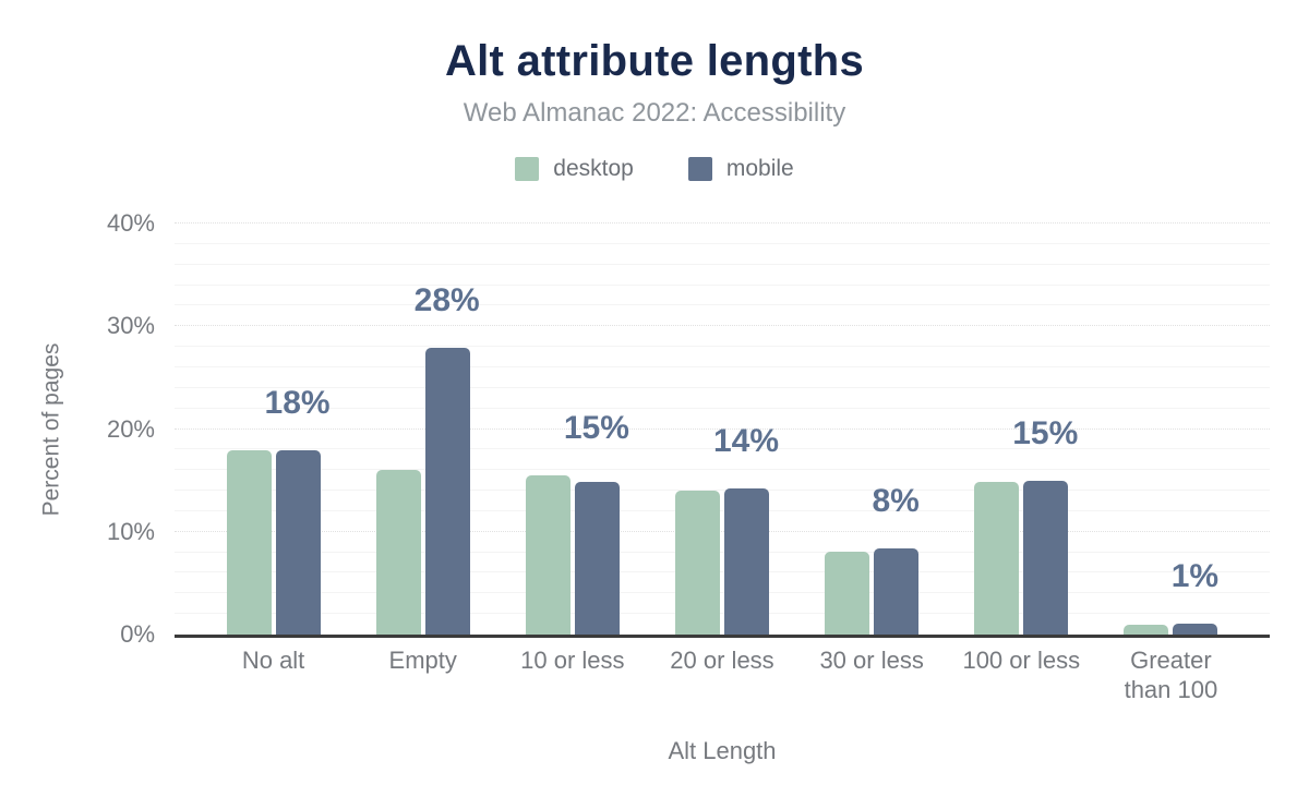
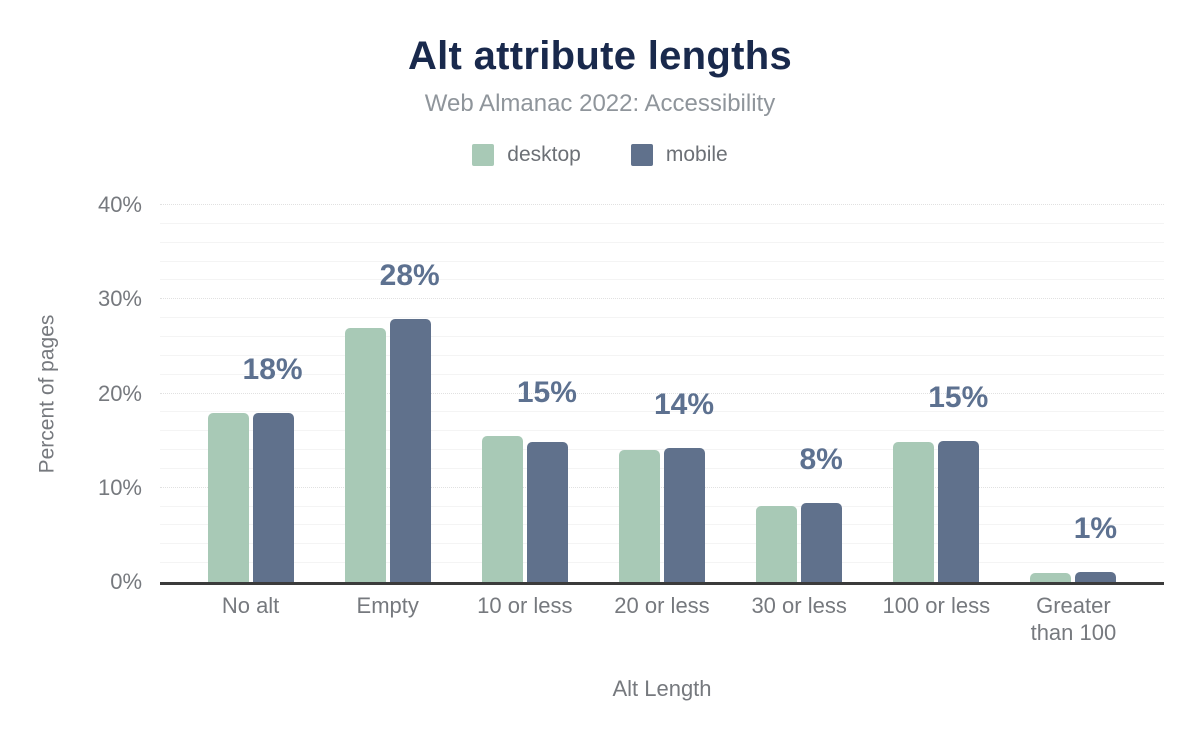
desktop/Empty: 16% -> 27%
